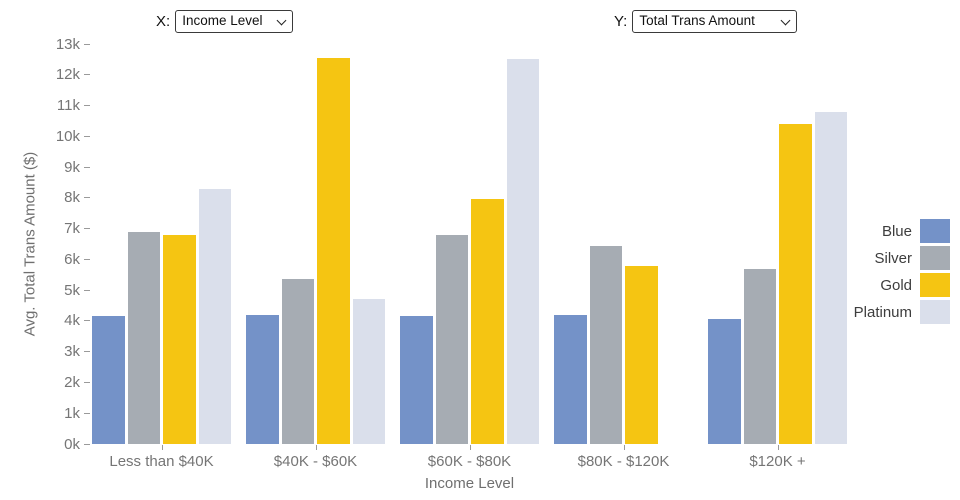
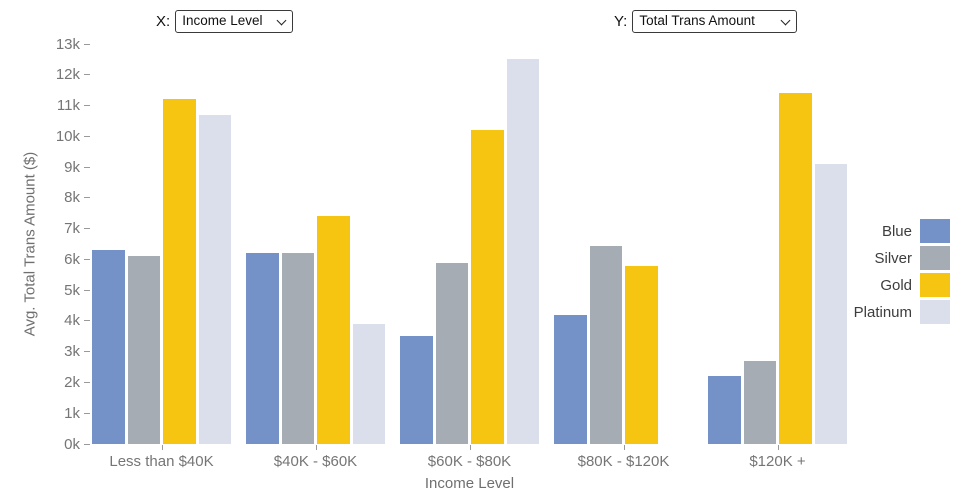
Blue/Less than $40K: 4.2k -> 6.3k
Silver/Less than $40K: 6.9k -> 6.1k
Gold/Less than $40K: 6.8k -> 11.2k
Platinum/Less than $40K: 8.3k -> 10.7k
Blue/$40K - $60K: 4.2k -> 6.2k
Silver/$40K - $60K: 5.3k -> 6.2k
Gold/$40K - $60K: 12.6k -> 7.4k
Platinum/$40K - $60K: 4.7k -> 3.9k
Blue/$60K - $80K: 4.2k -> 3.5k
Silver/$60K - $80K: 6.8k -> 5.9k
Gold/$60K - $80K: 8.0k -> 10.2k
Blue/$120K +: 4.0k -> 2.2k
Silver/$120K +: 5.7k -> 2.7k
Gold/$120K +: 10.4k -> 11.4k
Platinum/$120K +: 10.8k -> 9.1k
